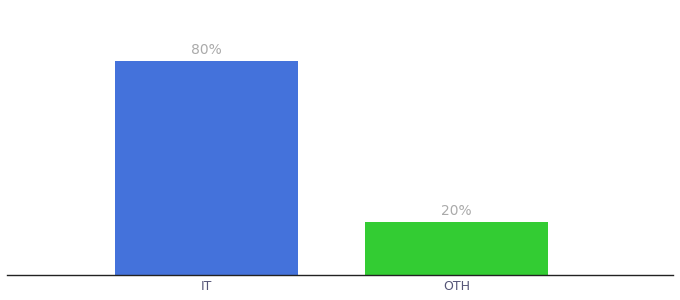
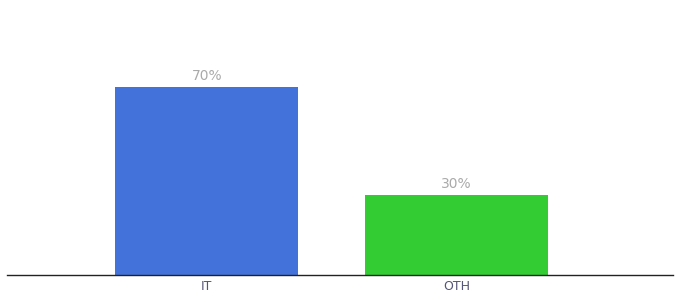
IT: 80% -> 70%
OTH: 20% -> 30%
